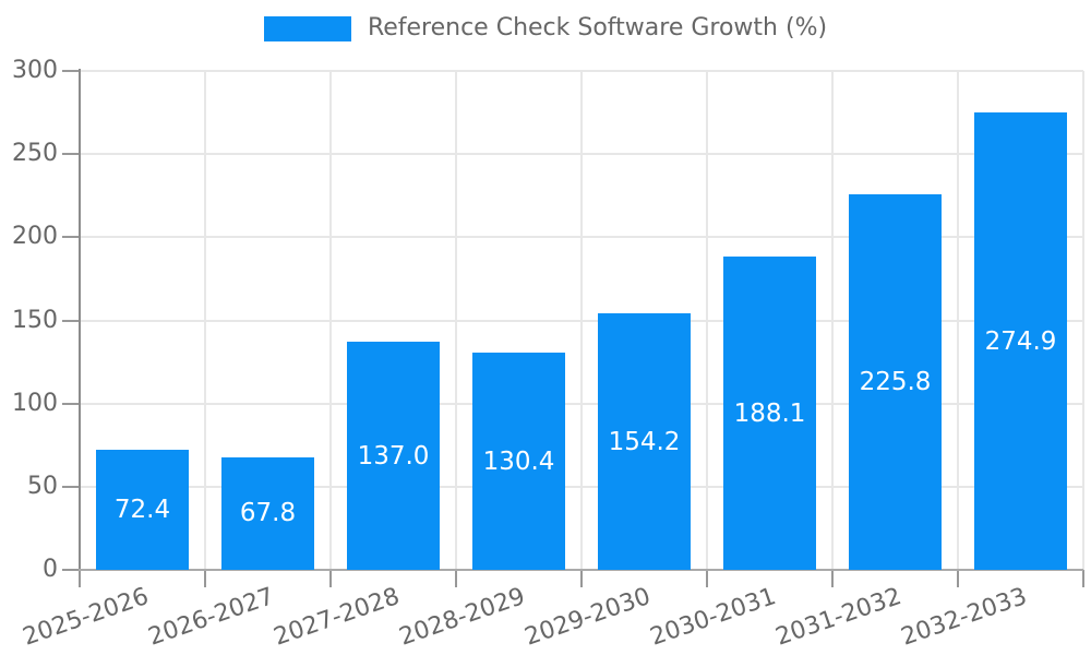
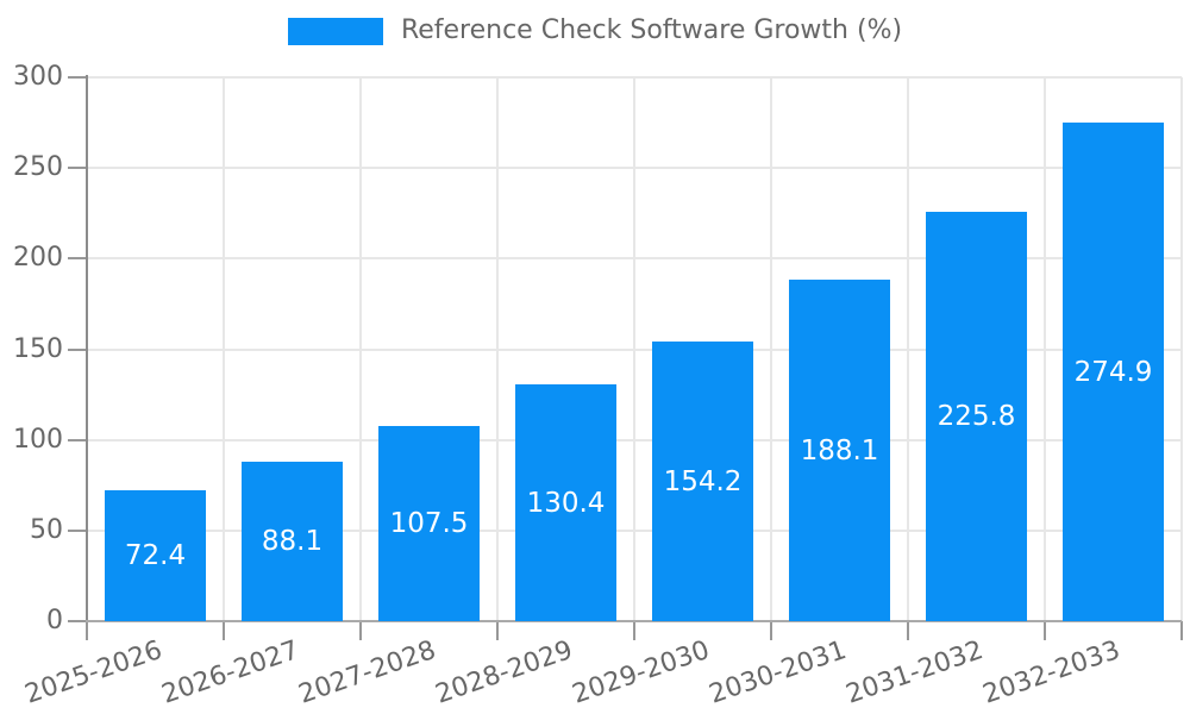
2026-2027: 67.8 -> 88.1
2027-2028: 137.0 -> 107.5
